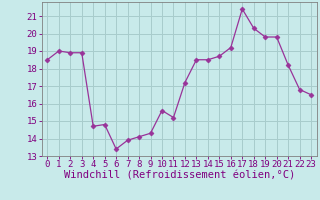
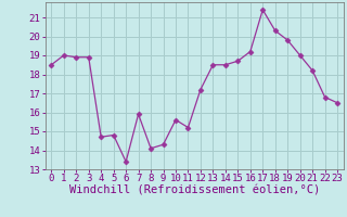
7: 13.9 -> 15.9
20: 19.8 -> 19.0
